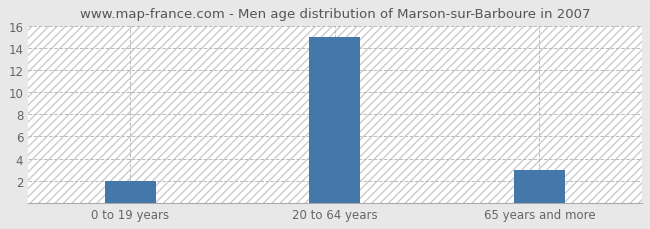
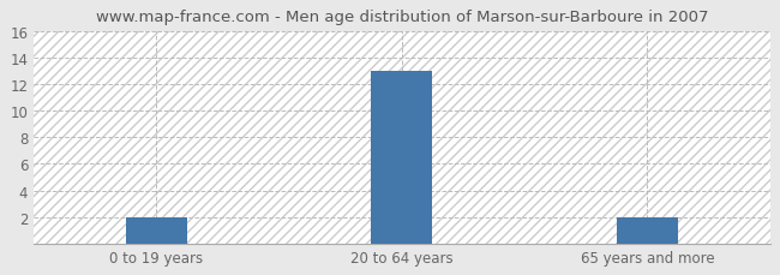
20 to 64 years: 15 -> 13
65 years and more: 3 -> 2
